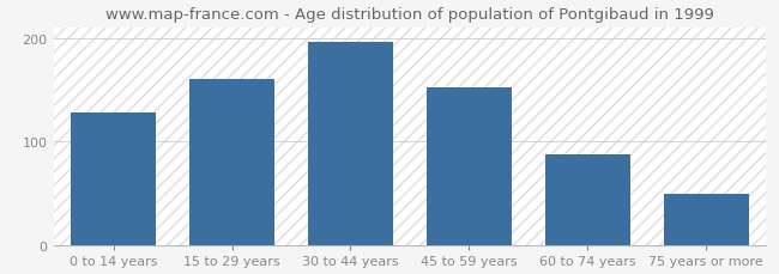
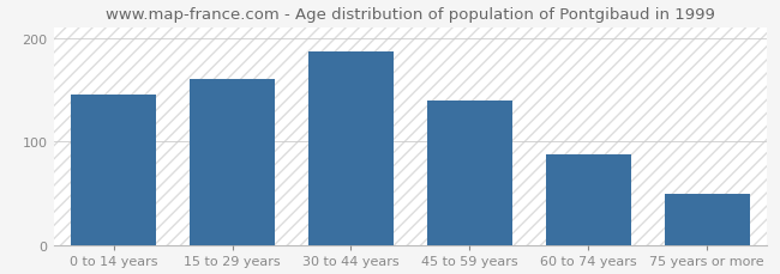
0 to 14 years: 128 -> 145
30 to 44 years: 196 -> 187
45 to 59 years: 152 -> 140
